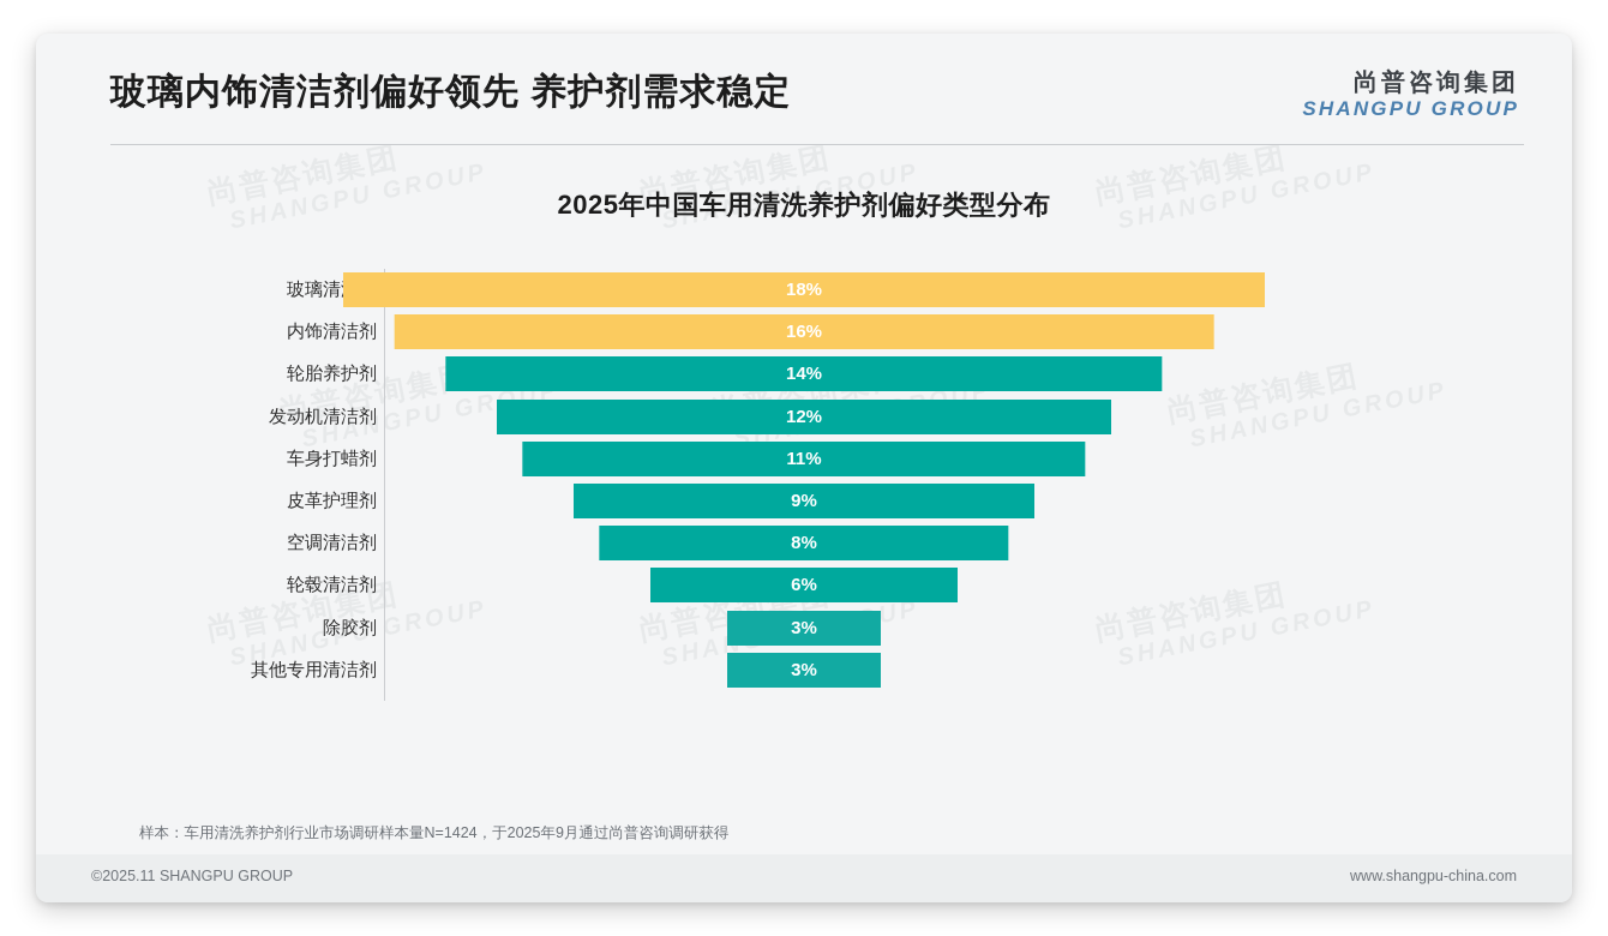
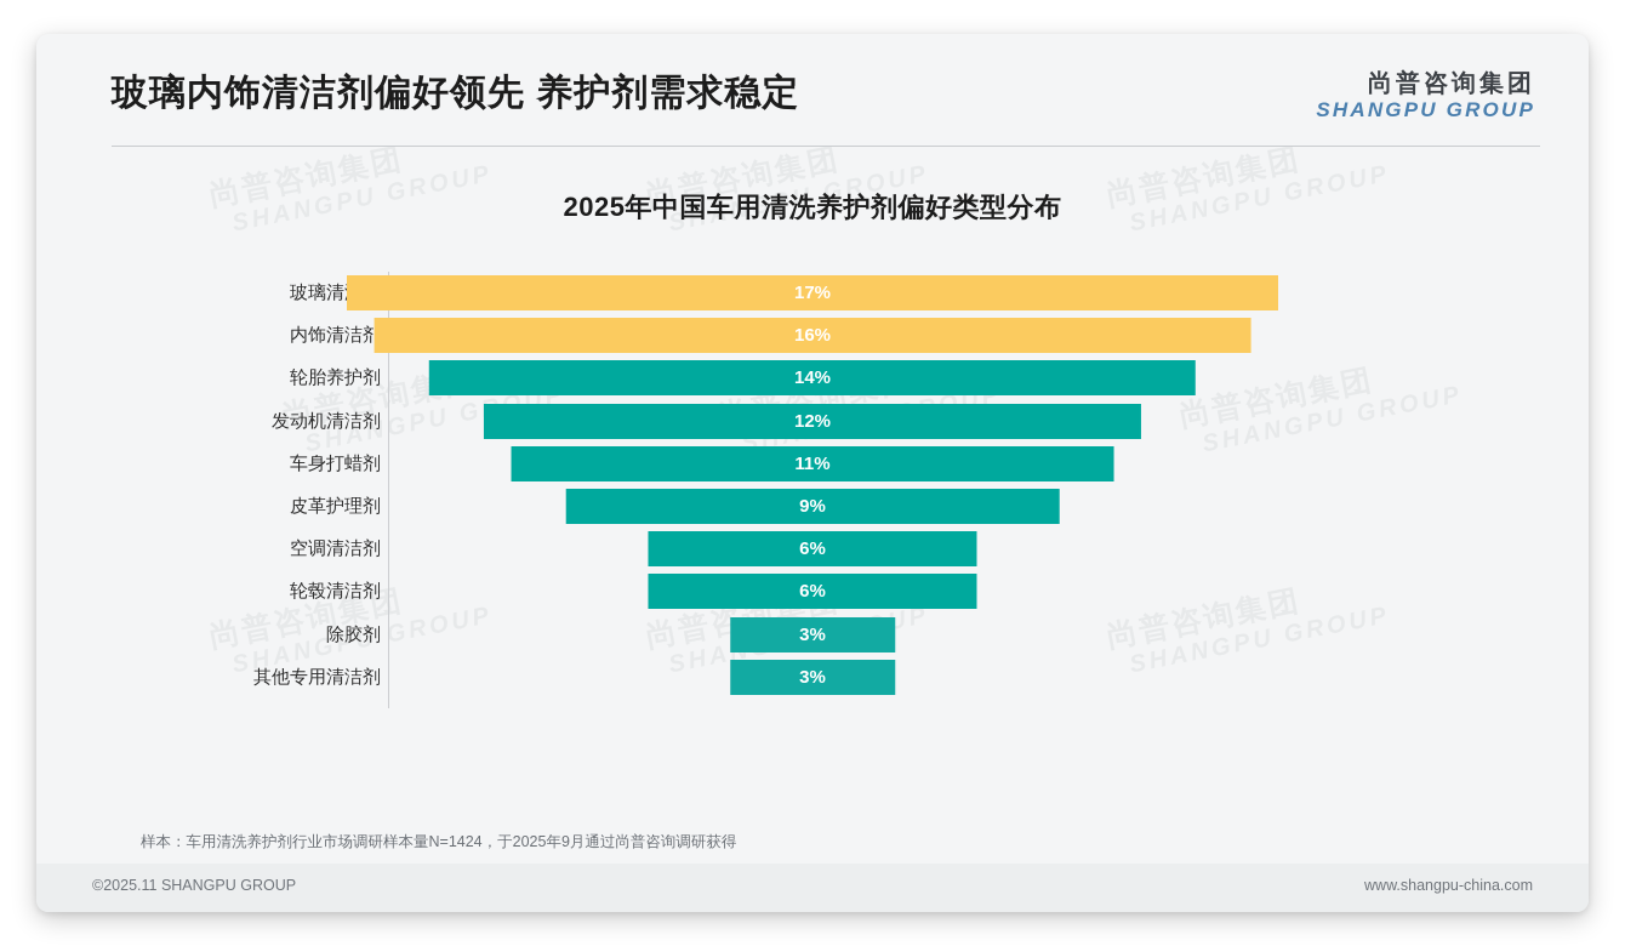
玻璃清洁剂: 18% -> 17%
空调清洁剂: 8% -> 6%
